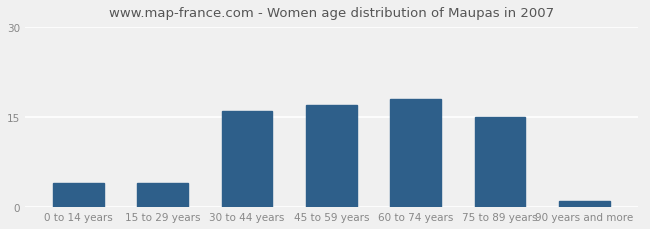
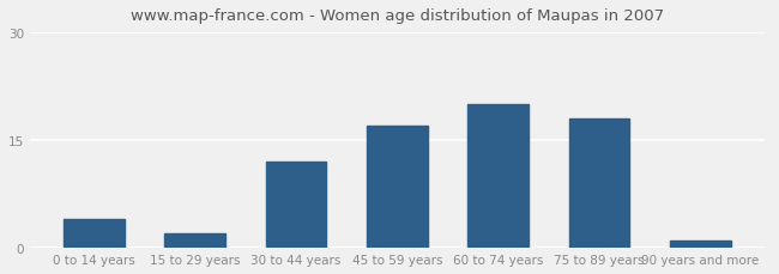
15 to 29 years: 4 -> 2
30 to 44 years: 16 -> 12
60 to 74 years: 18 -> 20
75 to 89 years: 15 -> 18
